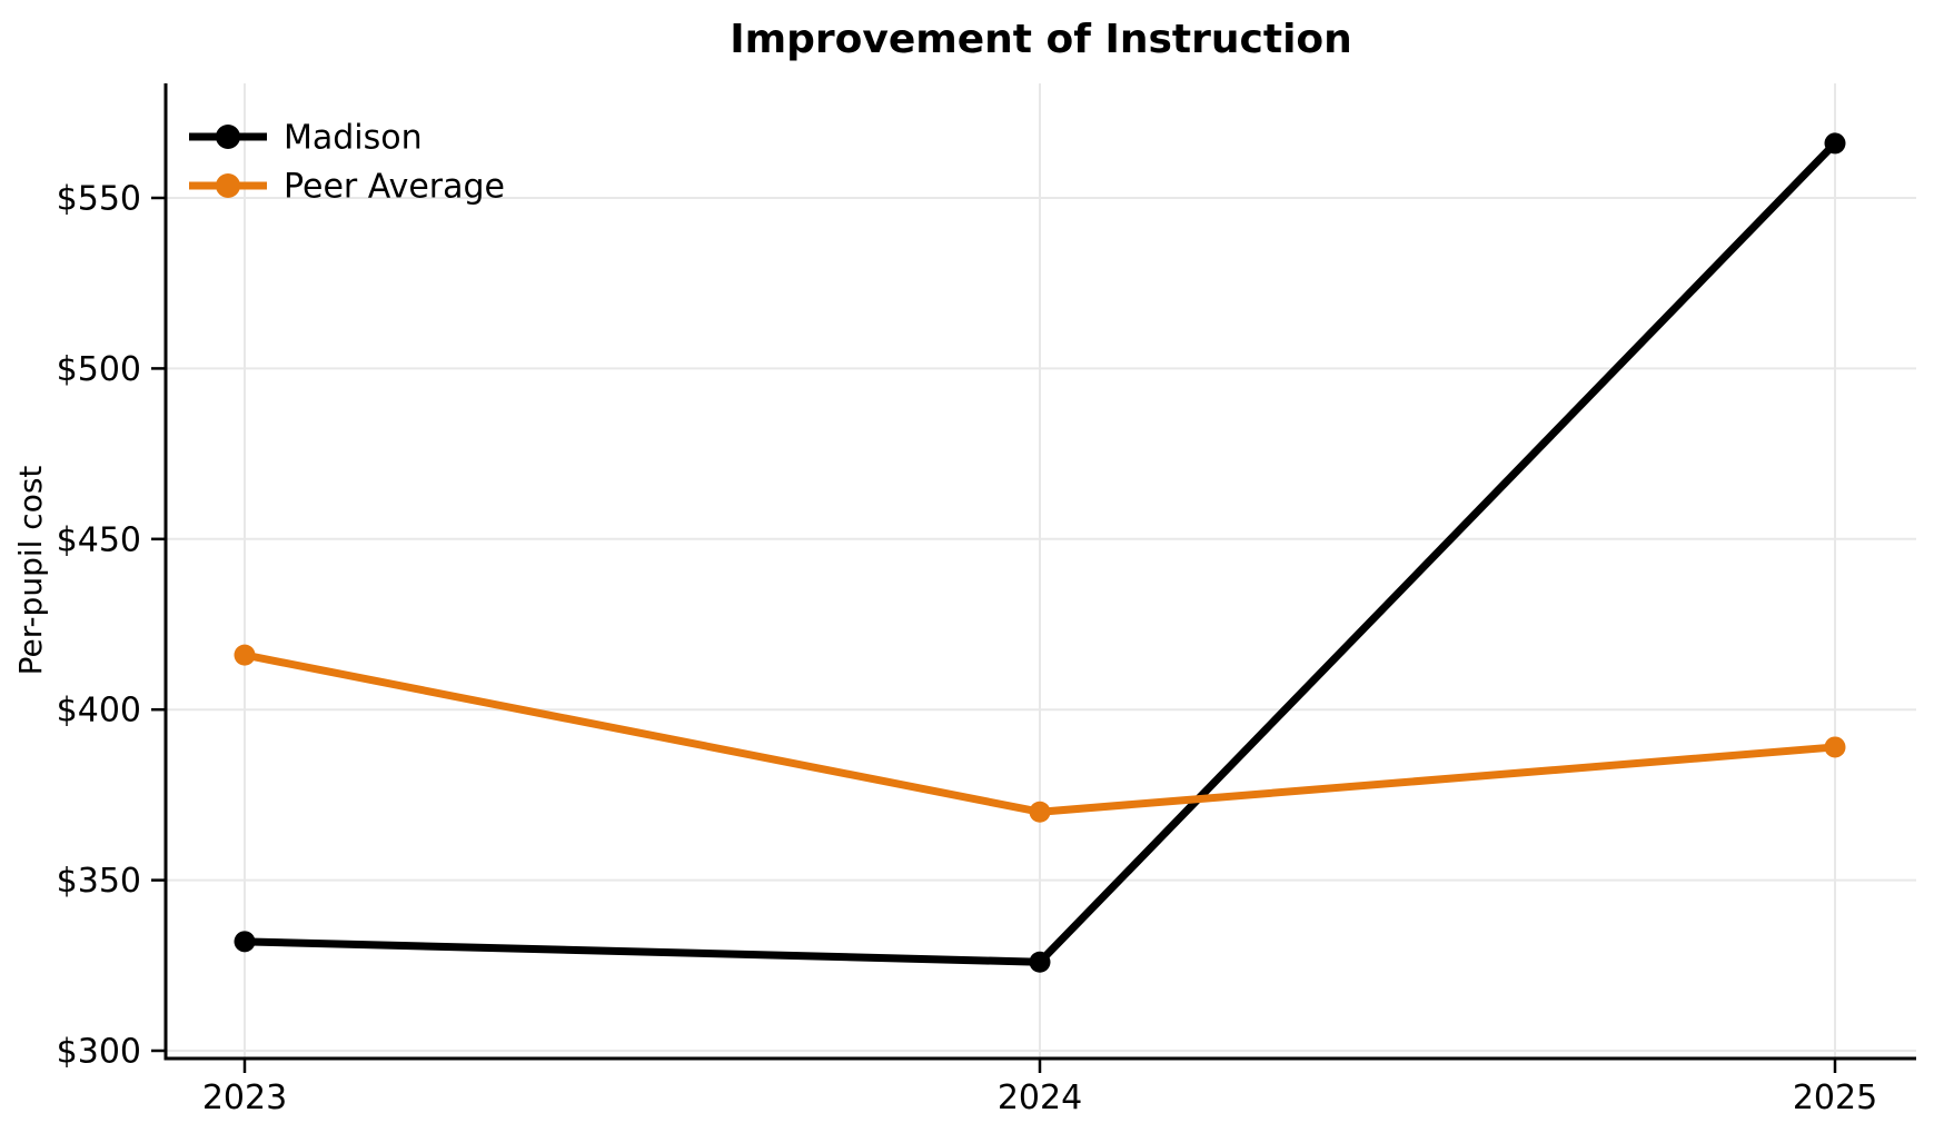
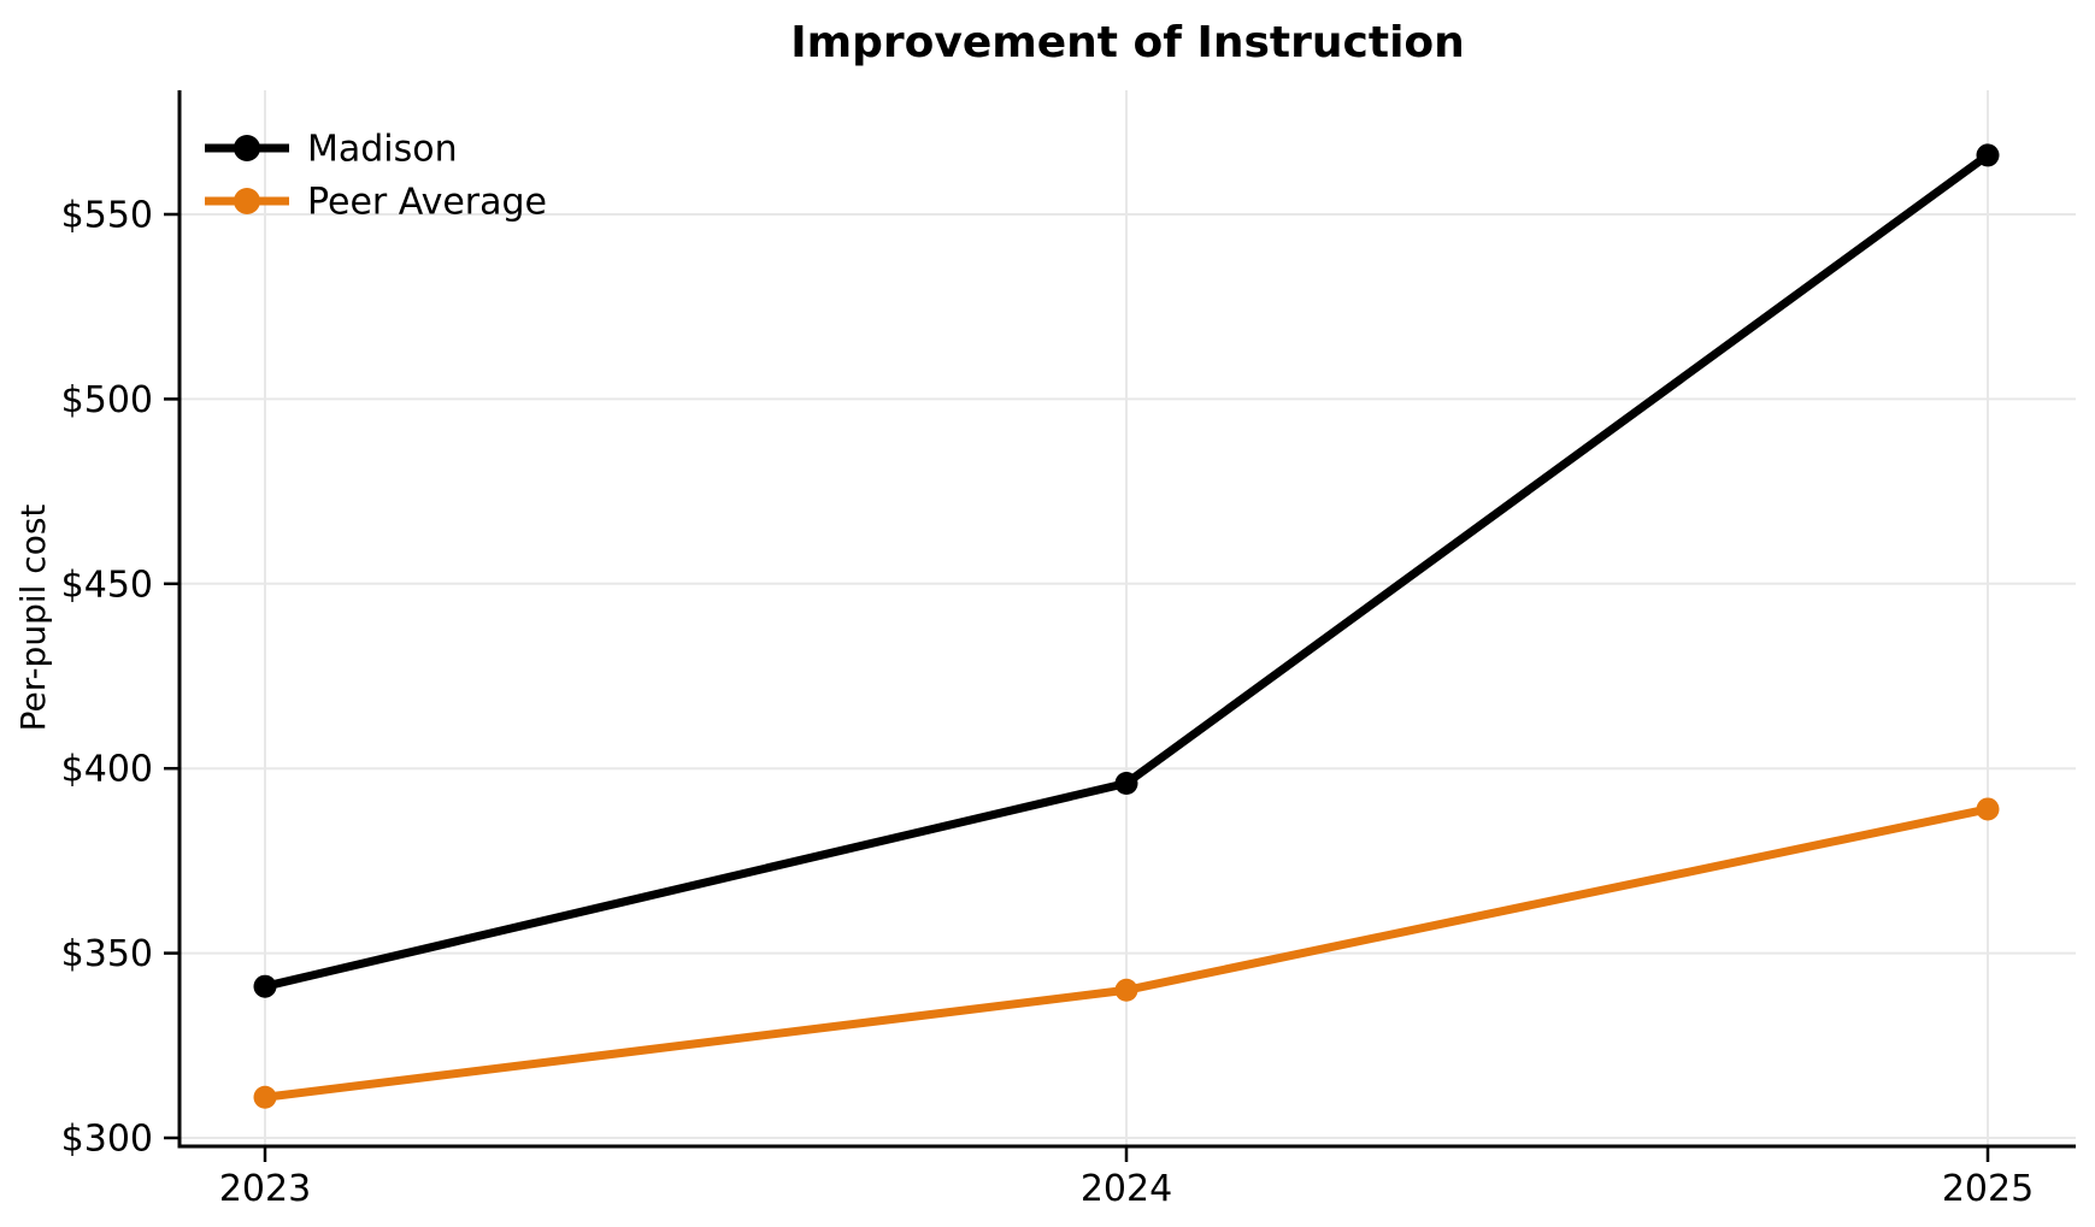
Madison/2023: $332 -> $341
Peer Average/2023: $416 -> $311
Madison/2024: $326 -> $396
Peer Average/2024: $370 -> $340
